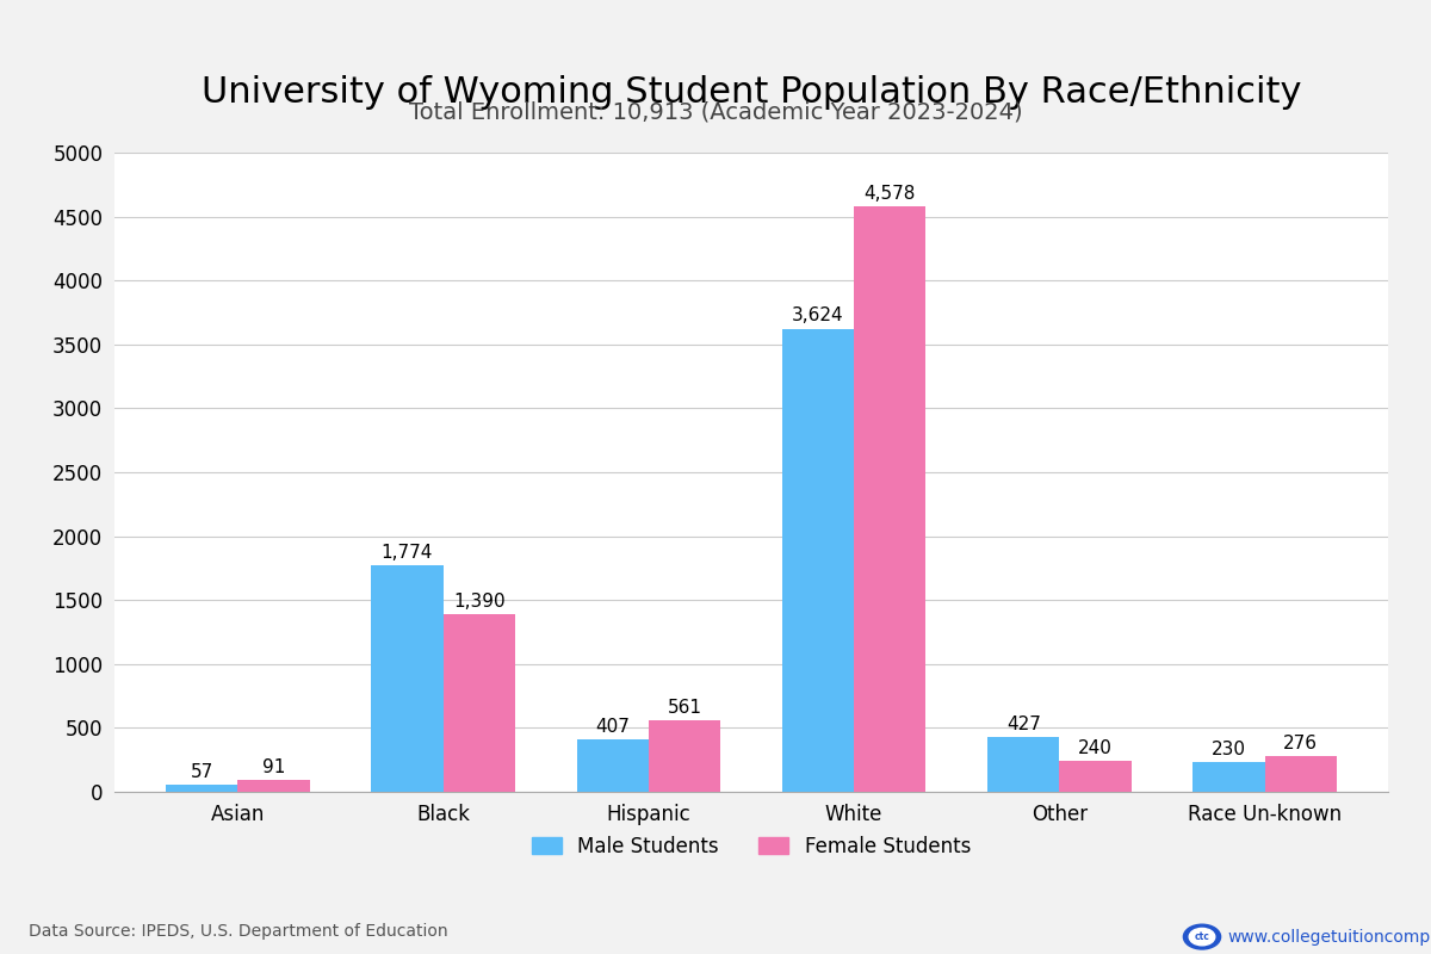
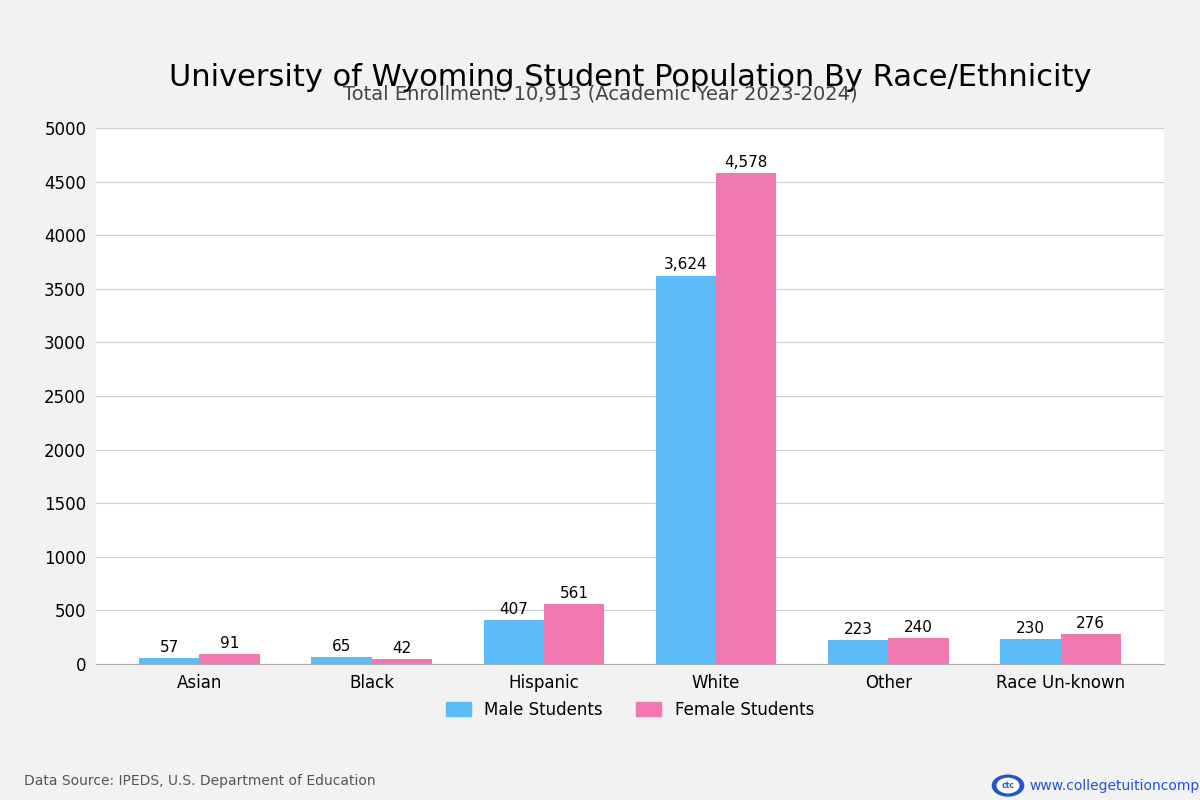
Male Students/Black: 1,774 -> 65
Female Students/Black: 1,390 -> 42
Male Students/Other: 427 -> 223
